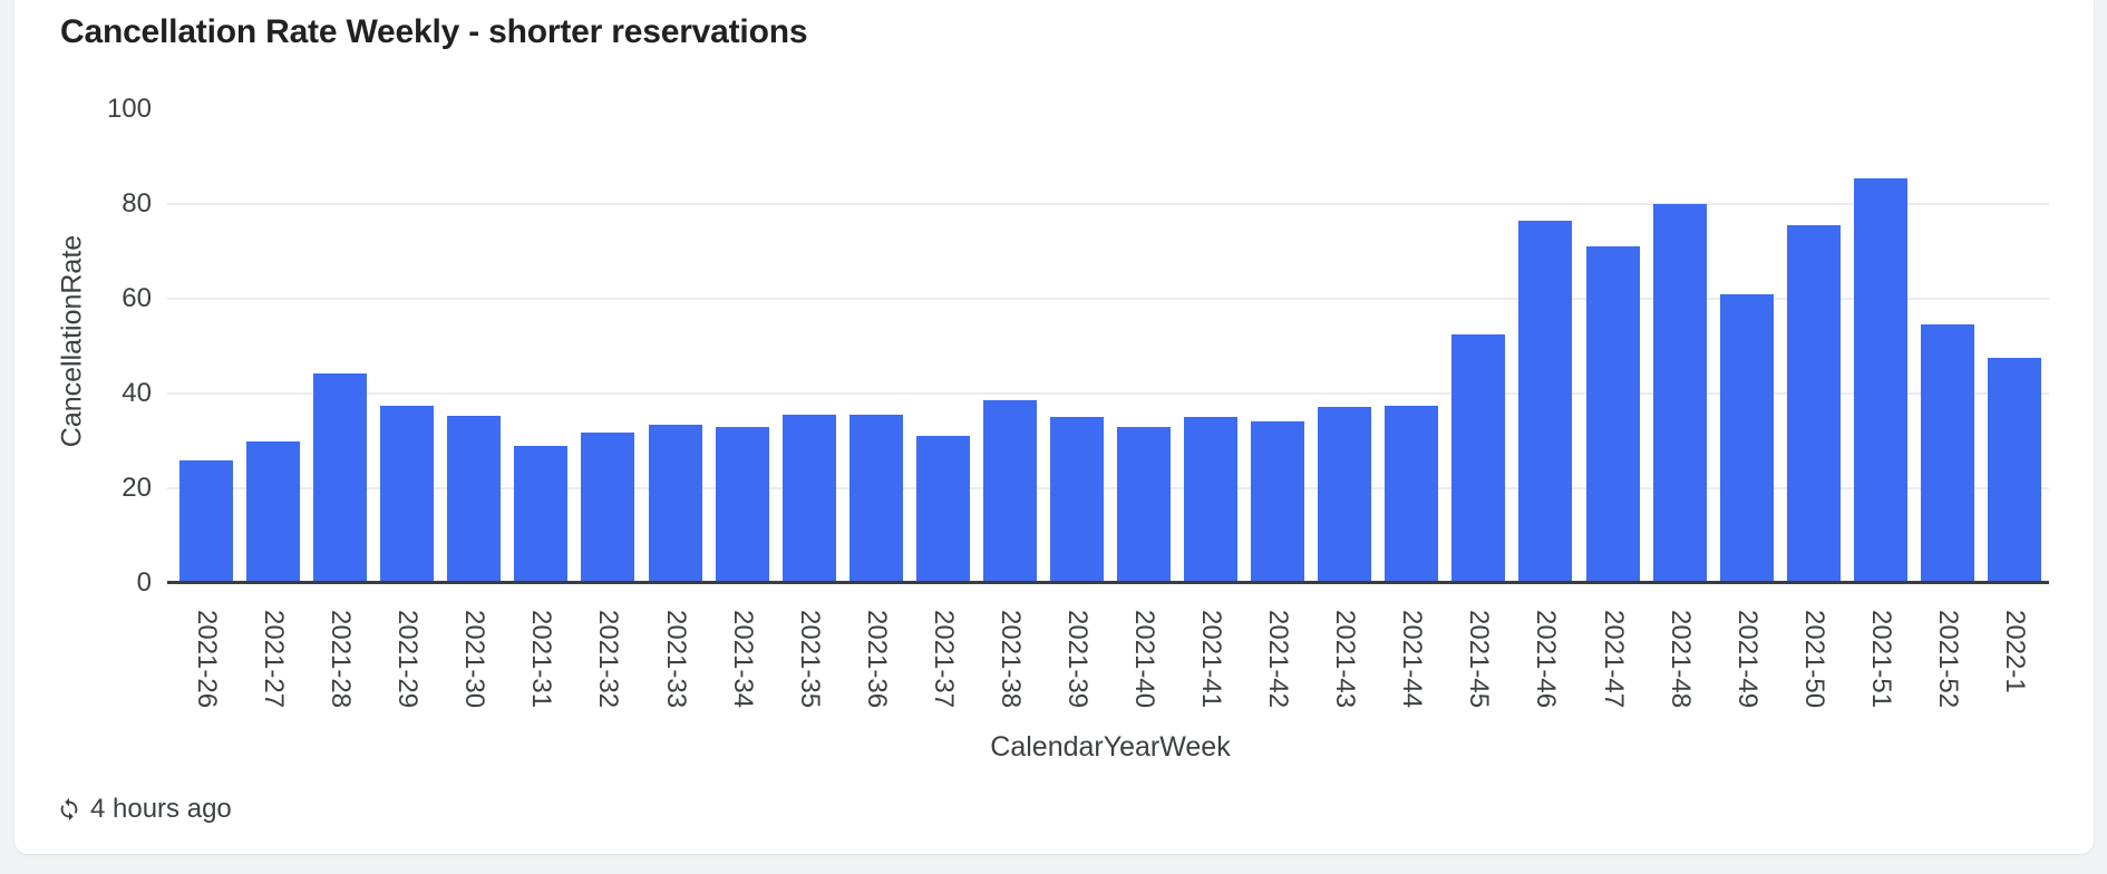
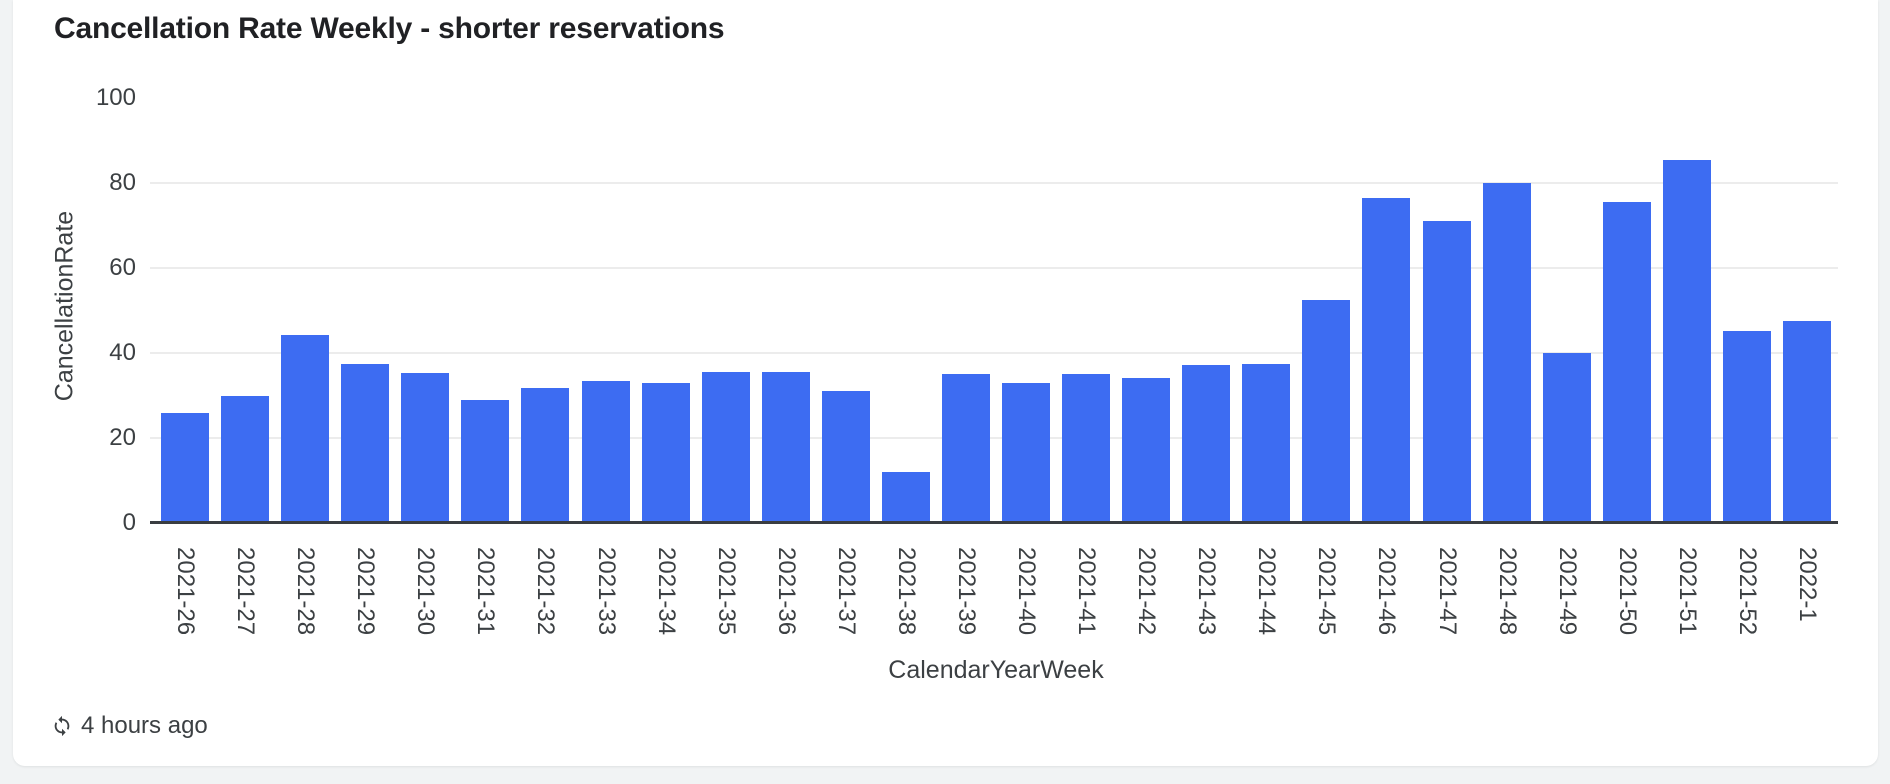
2021-38: 39 -> 12
2021-49: 61 -> 40
2021-52: 55 -> 45
